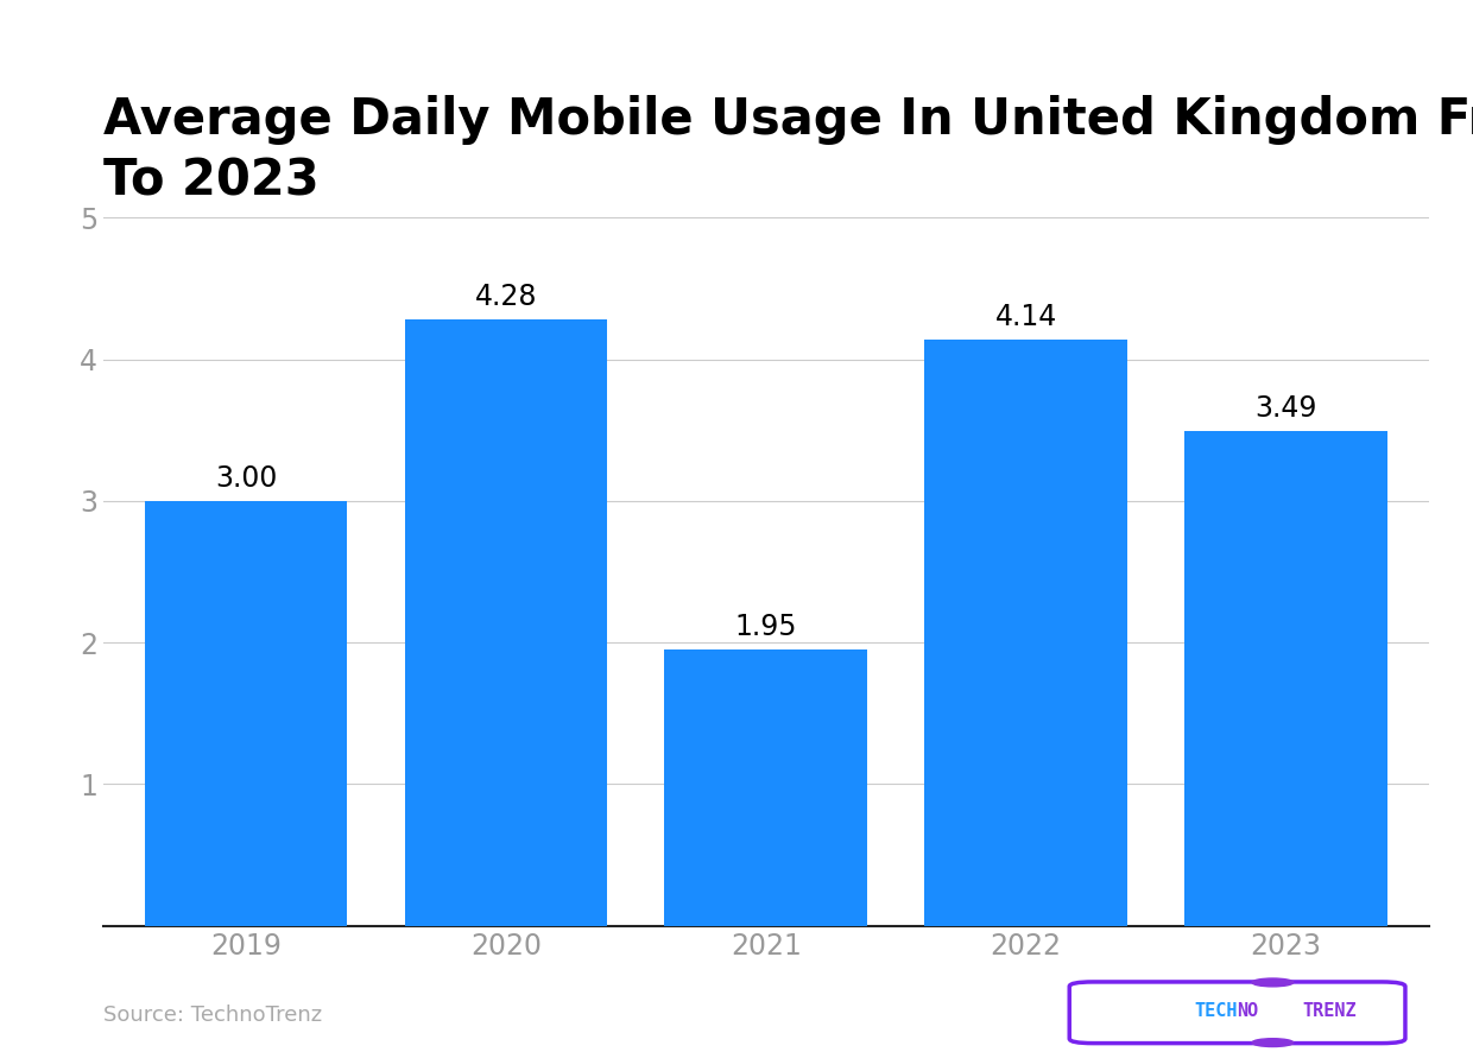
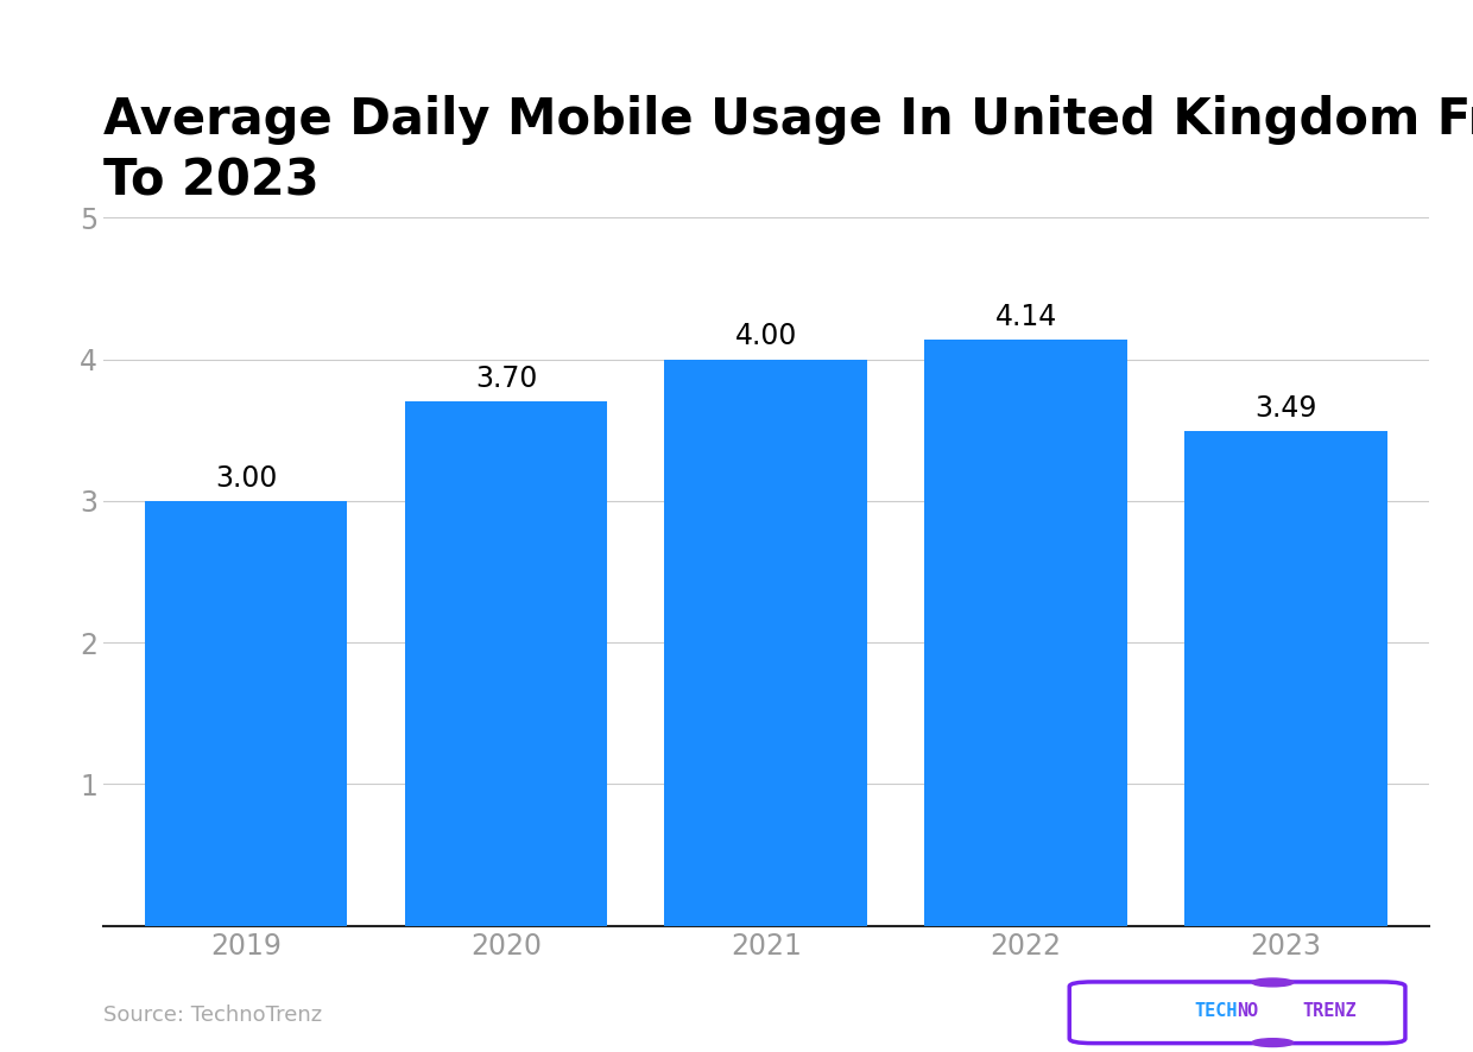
2020: 4.28 -> 3.70
2021: 1.95 -> 4.00
